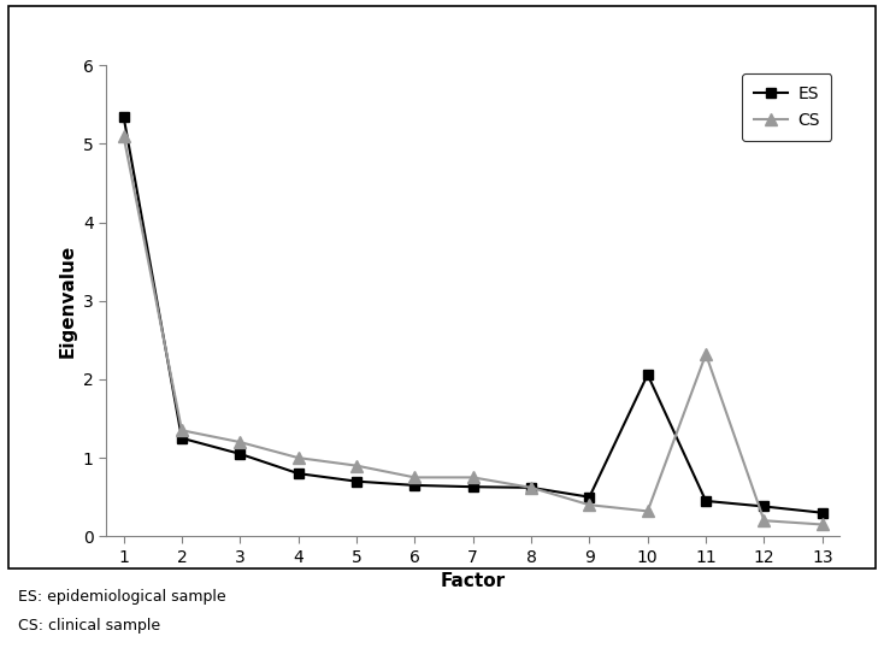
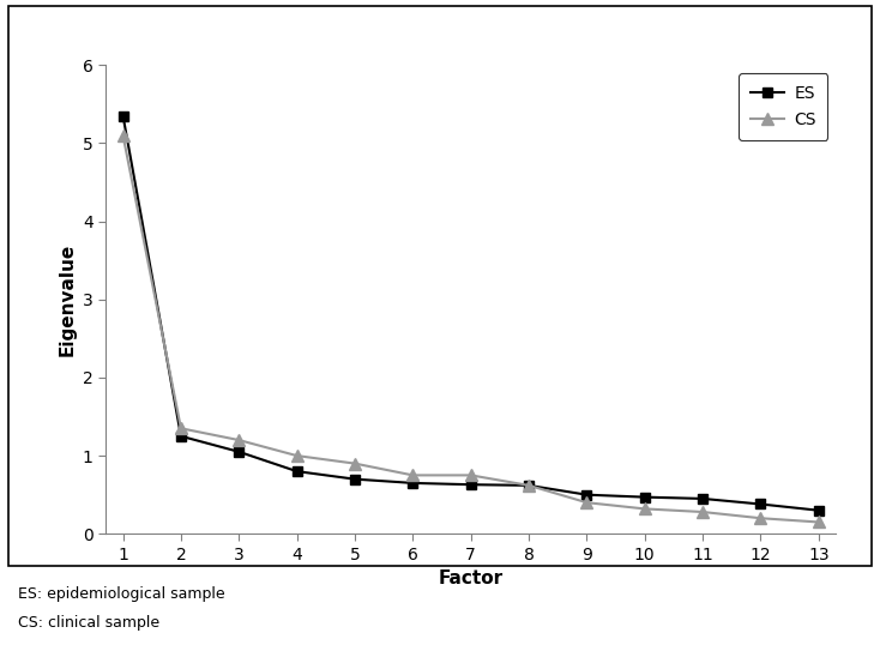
ES/10: 2.06 -> 0.47
CS/11: 2.32 -> 0.28
